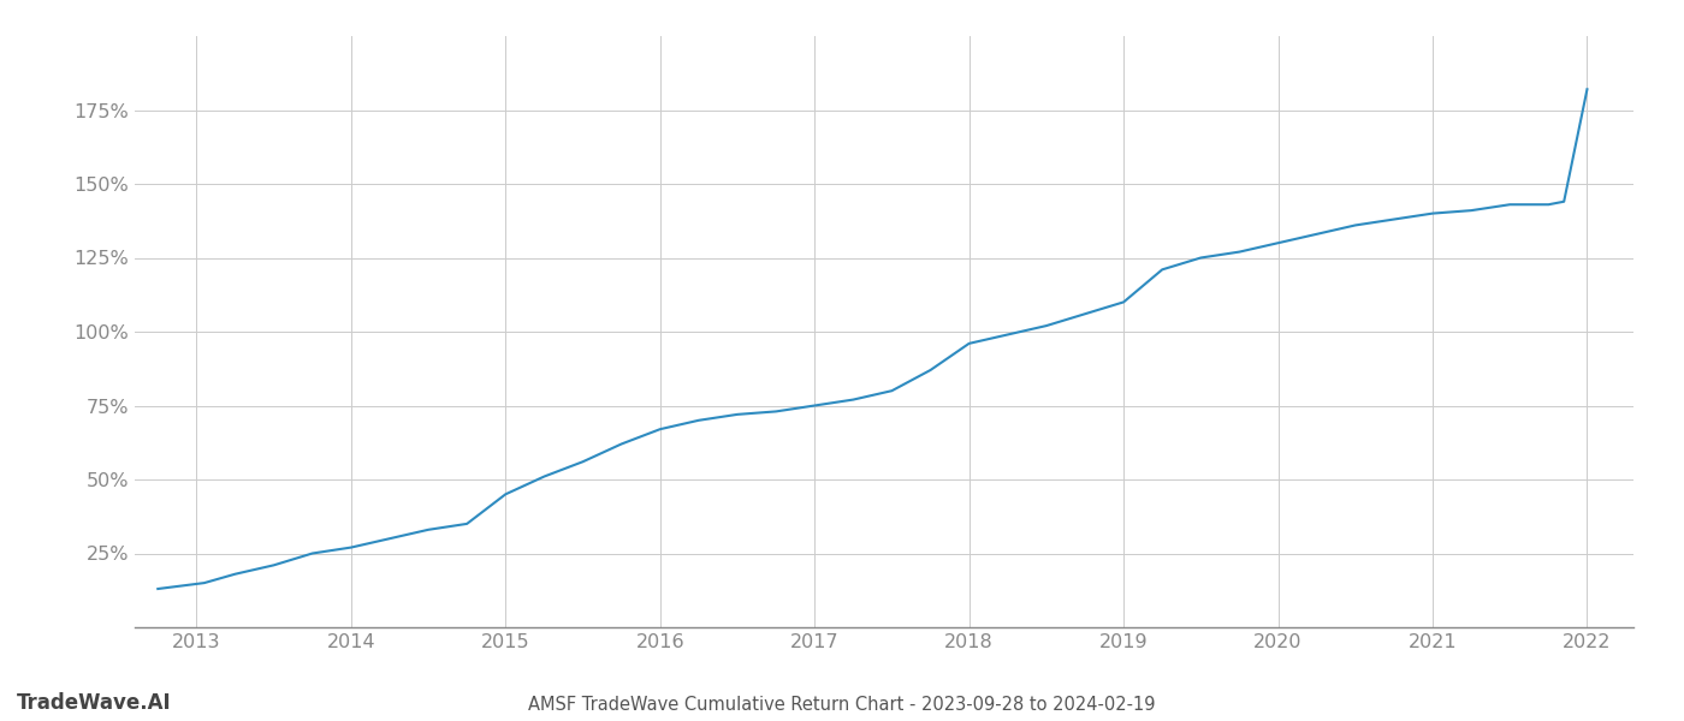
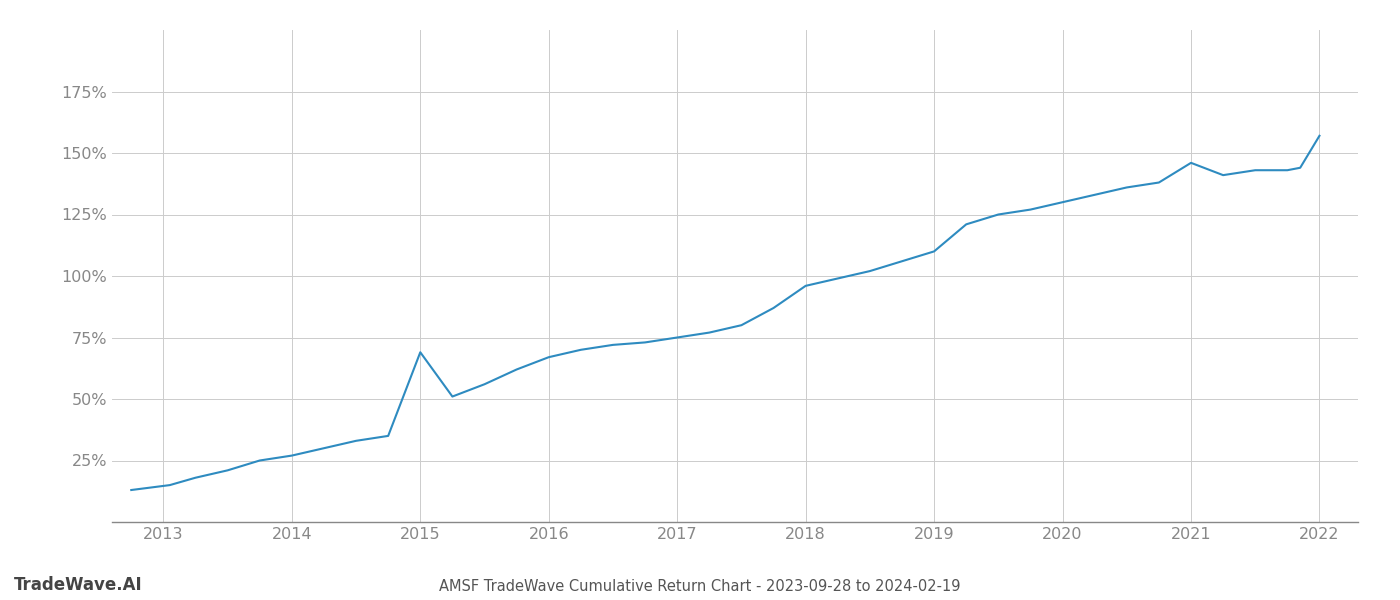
2015: 45% -> 69%
2021: 140% -> 146%
2022: 182% -> 157%
